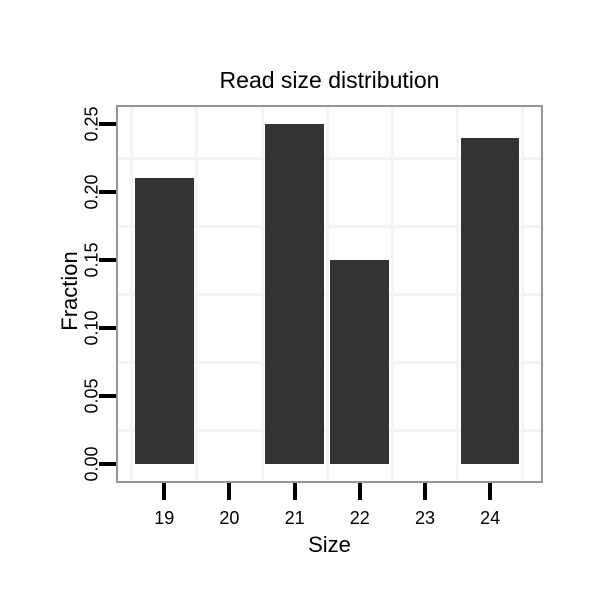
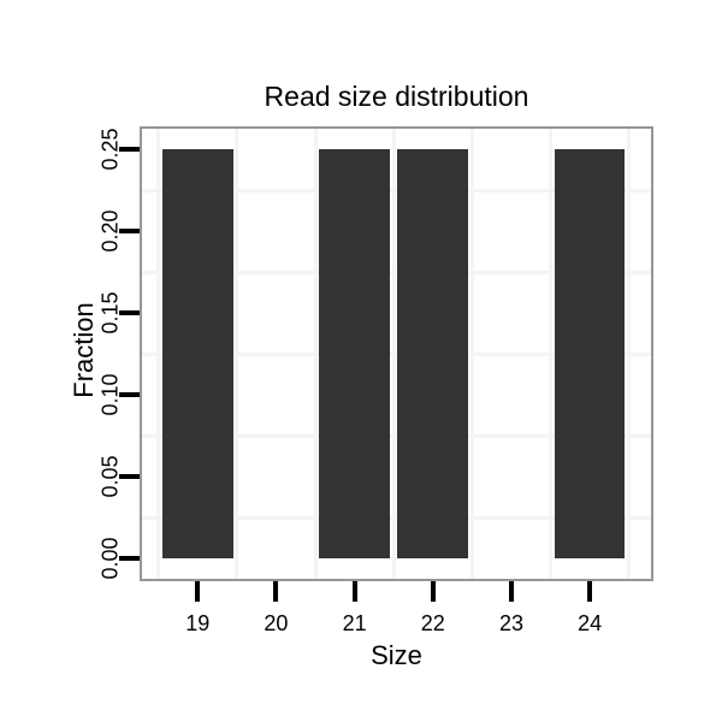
19: 0.21 -> 0.25
22: 0.15 -> 0.25
24: 0.24 -> 0.25
